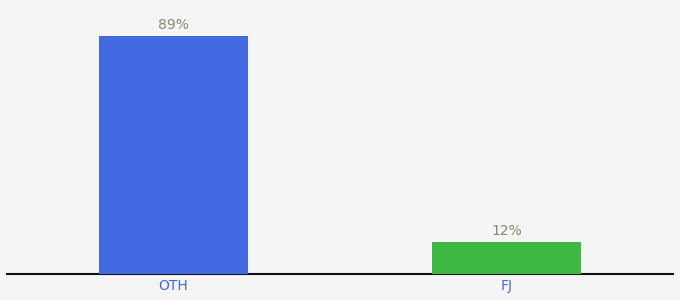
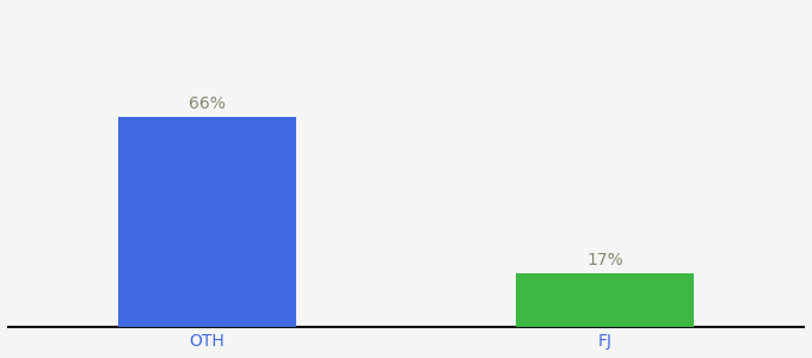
OTH: 89% -> 66%
FJ: 12% -> 17%
